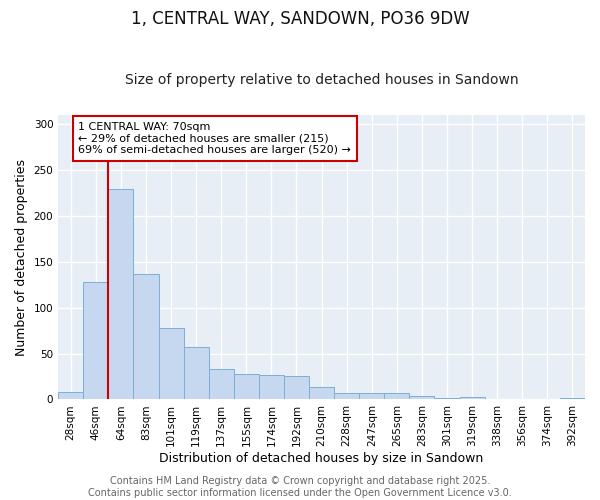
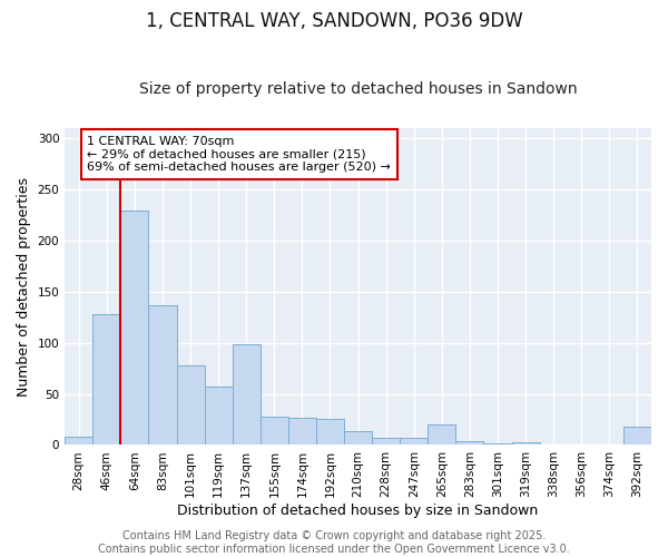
137sqm: 33 -> 98
265sqm: 7 -> 20
392sqm: 2 -> 18
